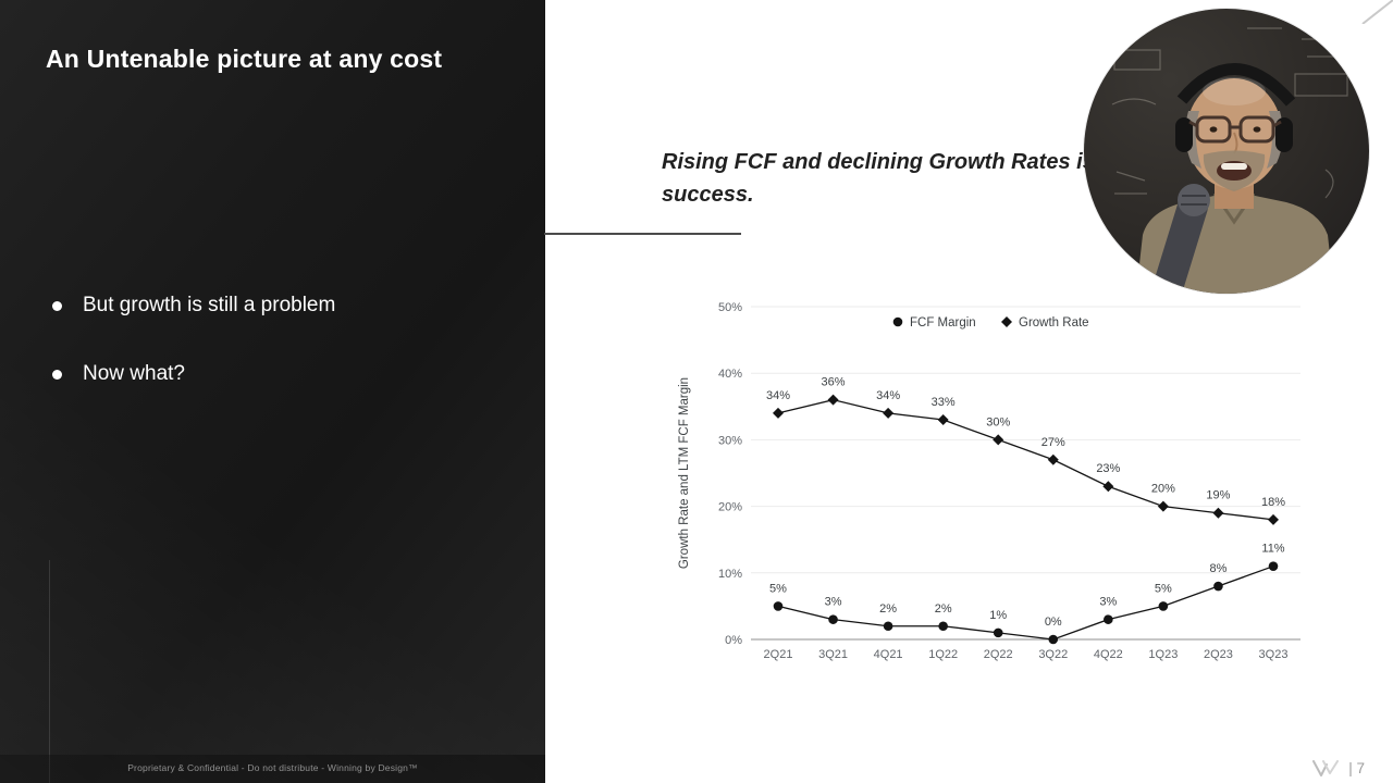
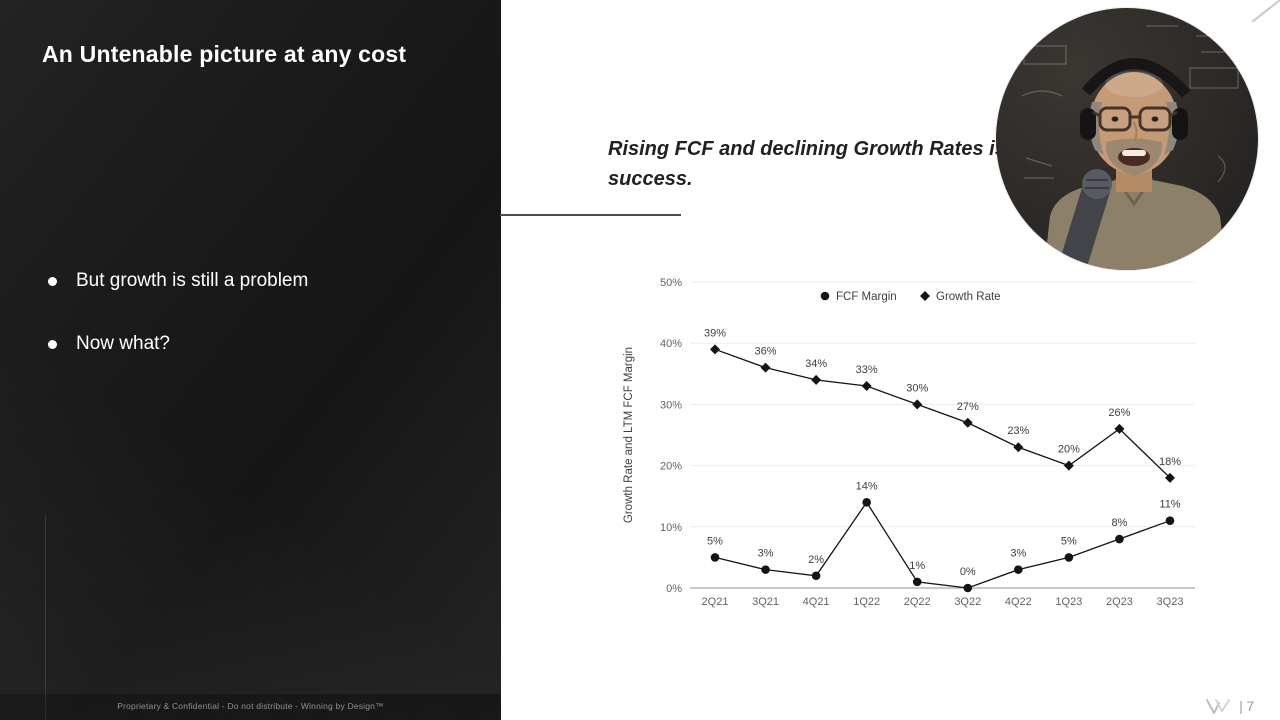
Growth Rate/2Q21: 34% -> 39%
FCF Margin/1Q22: 2% -> 14%
Growth Rate/2Q23: 19% -> 26%
